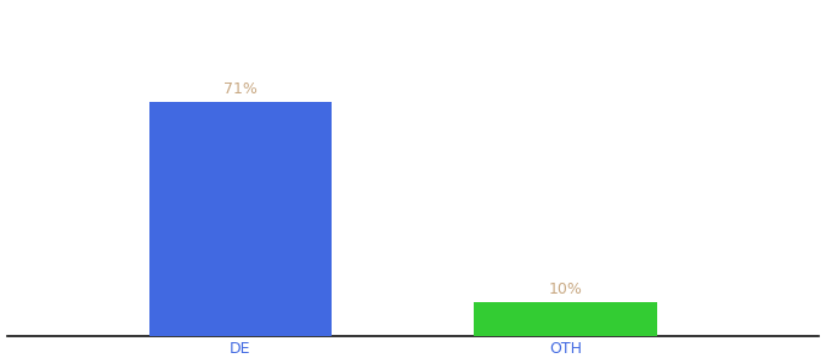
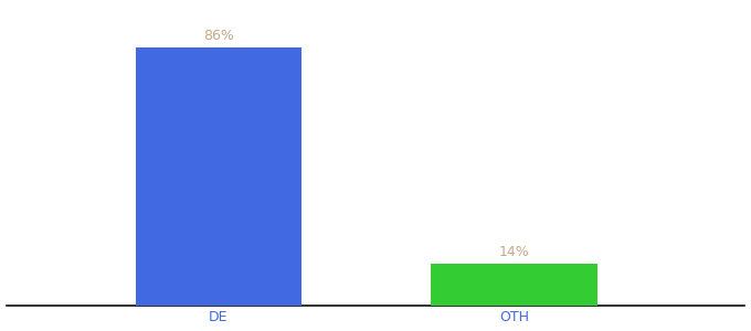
DE: 71% -> 86%
OTH: 10% -> 14%
